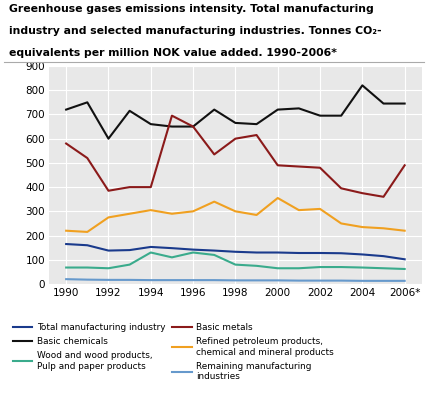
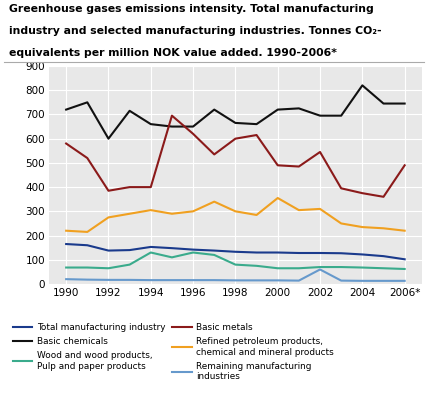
Basic metals/1996: 650 -> 620
Basic metals/2002: 480 -> 545
Remaining manufacturing industries/2002: 14 -> 60
